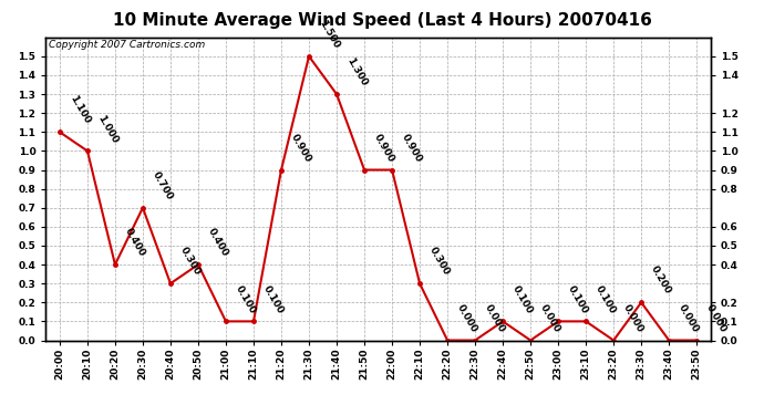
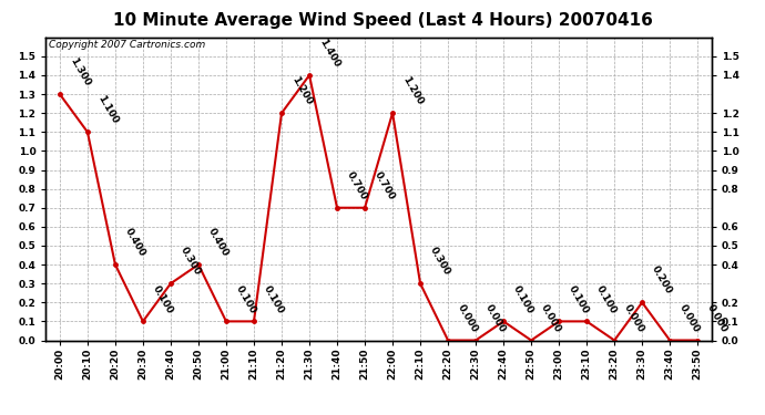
20:00: 1.100 -> 1.300
20:10: 1.000 -> 1.100
20:30: 0.700 -> 0.100
21:20: 0.900 -> 1.200
21:30: 1.5 -> 1.4
21:40: 1.300 -> 0.700
21:50: 0.900 -> 0.700
22:00: 0.900 -> 1.200
